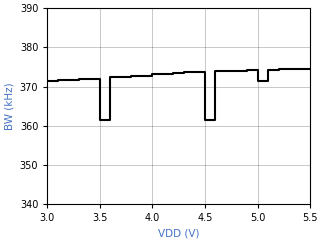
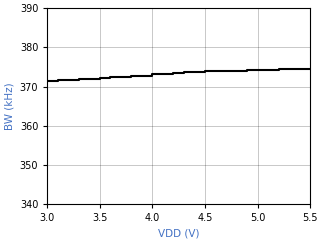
3.5: 361.5 -> 372.3
4.5: 361.5 -> 373.9
5.0: 371.5 -> 374.3
